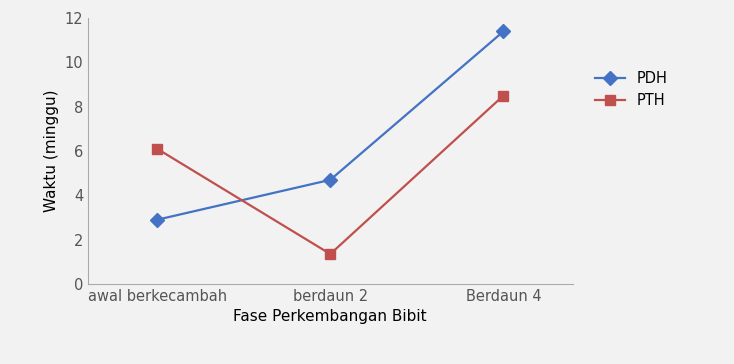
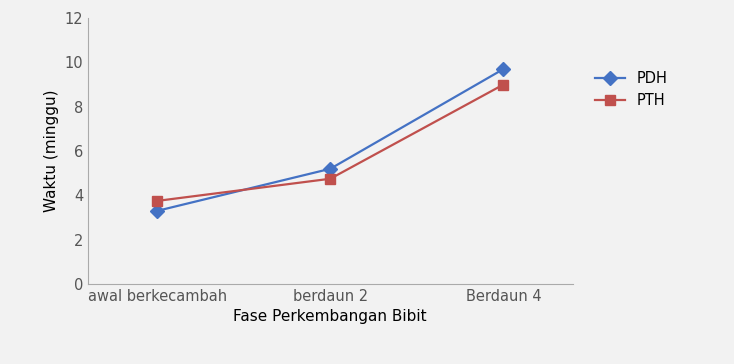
PDH/awal berkecambah: 2.9 -> 3.3
PTH/awal berkecambah: 6.10 -> 3.75
PDH/berdaun 2: 4.7 -> 5.2
PTH/berdaun 2: 1.35 -> 4.75
PDH/Berdaun 4: 11.4 -> 9.7
PTH/Berdaun 4: 8.50 -> 9.00
